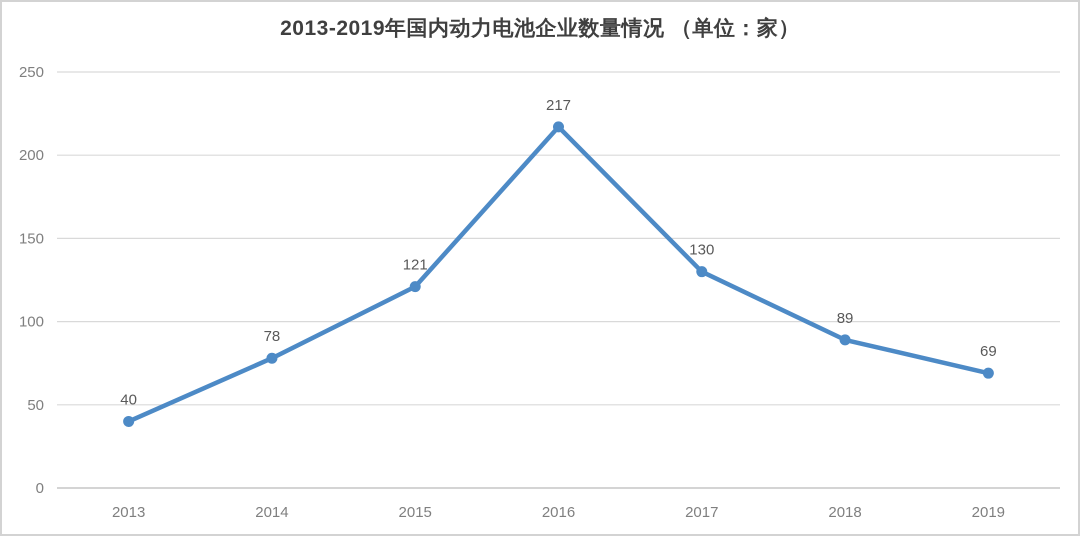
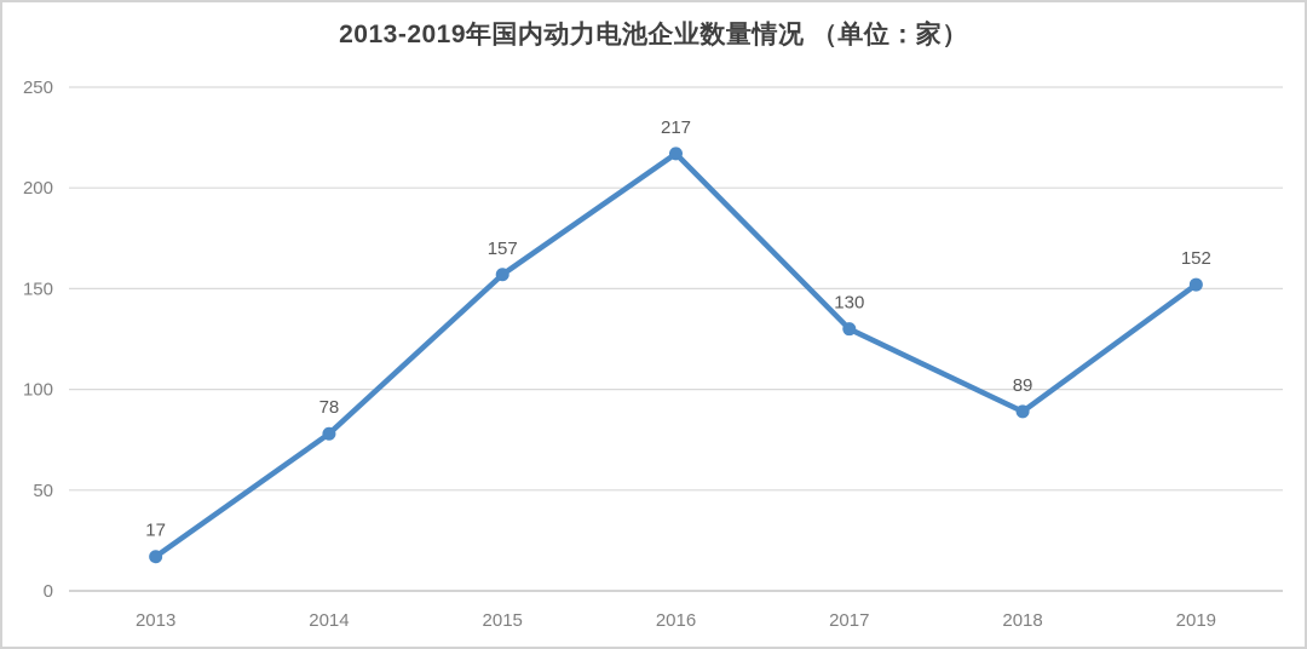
2013: 40 -> 17
2015: 121 -> 157
2019: 69 -> 152
